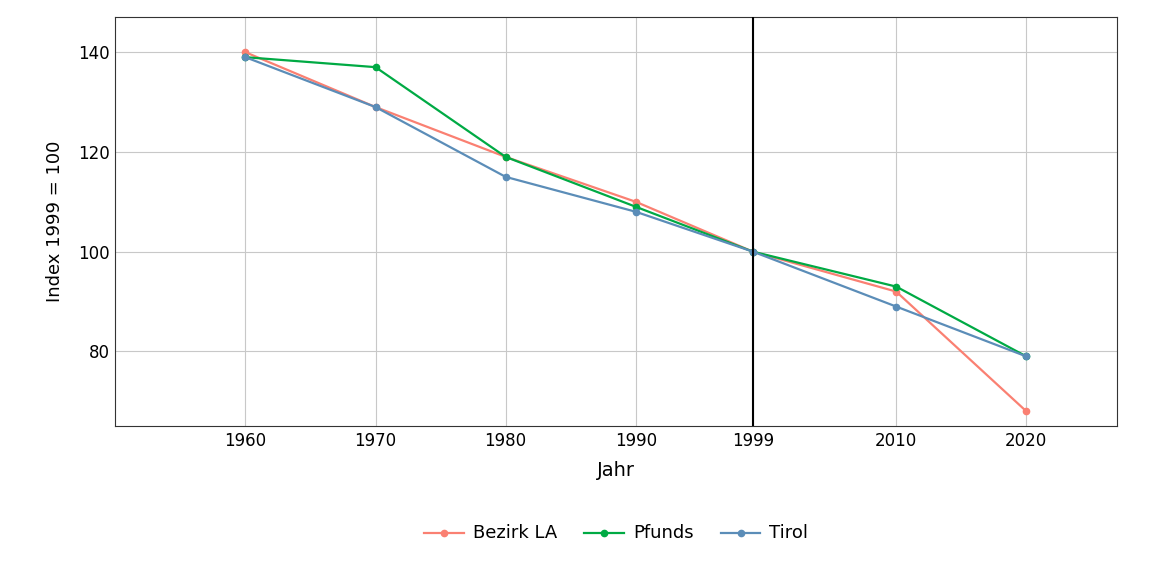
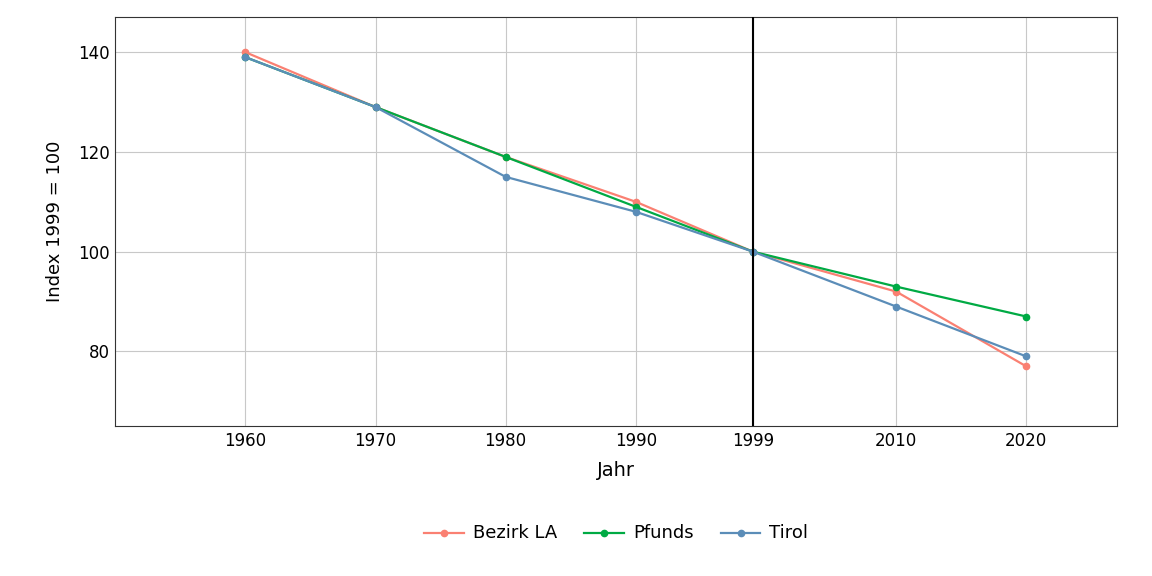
Pfunds/1970: 137 -> 129
Bezirk LA/2020: 68 -> 77
Pfunds/2020: 79 -> 87
